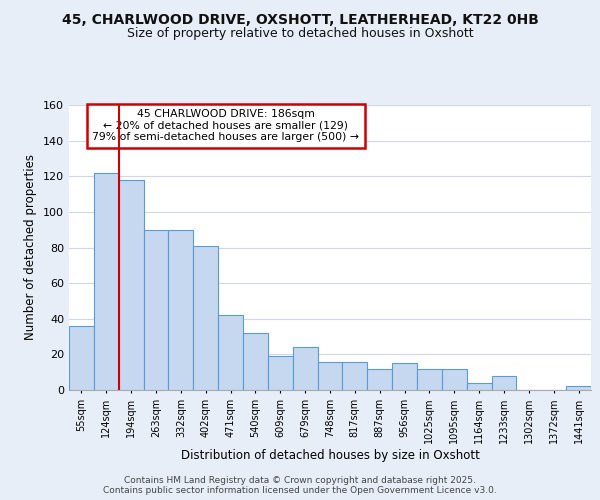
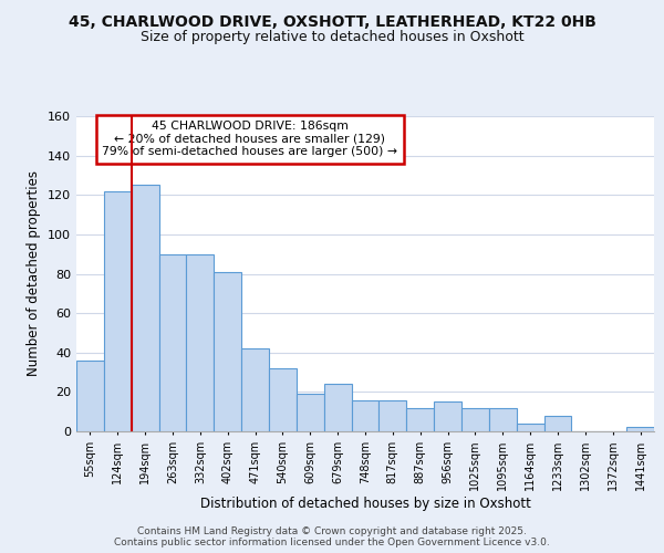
194sqm: 118 -> 125
